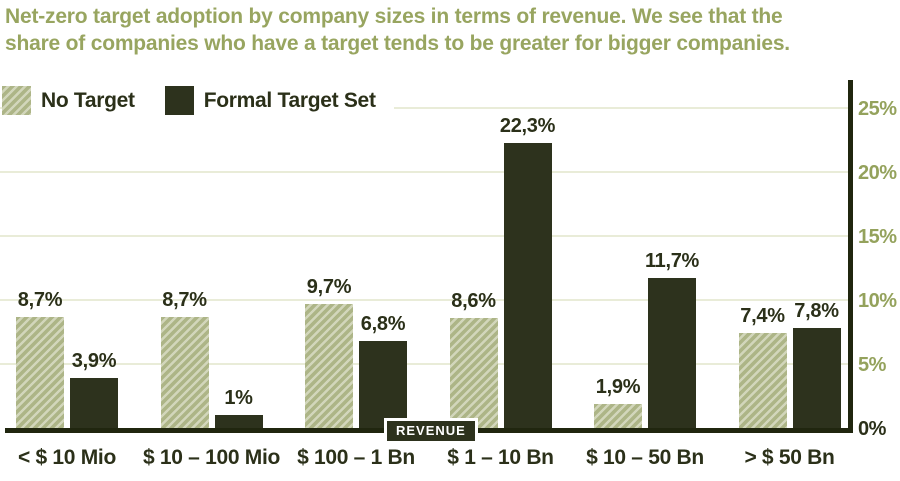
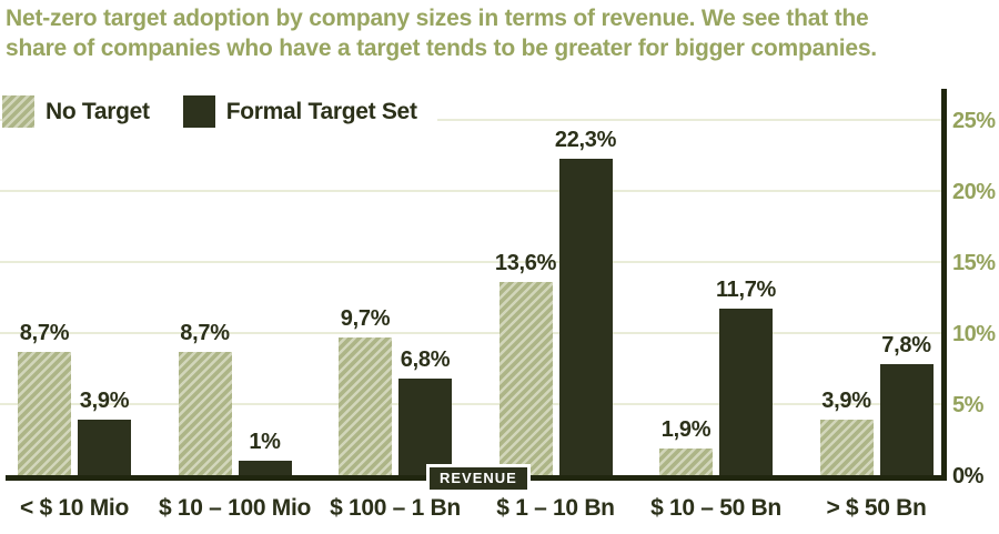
No Target/$ 1 – 10 Bn: 8,6% -> 13,6%
No Target/> $ 50 Bn: 7,4% -> 3,9%
